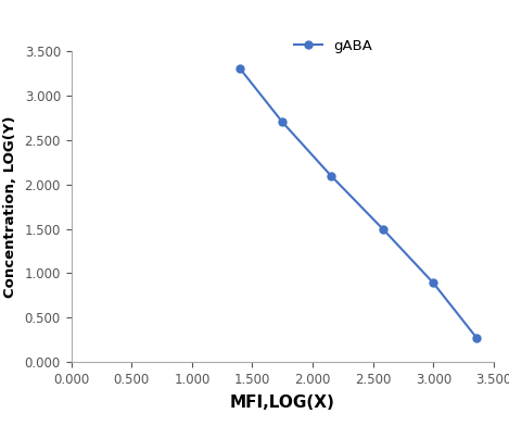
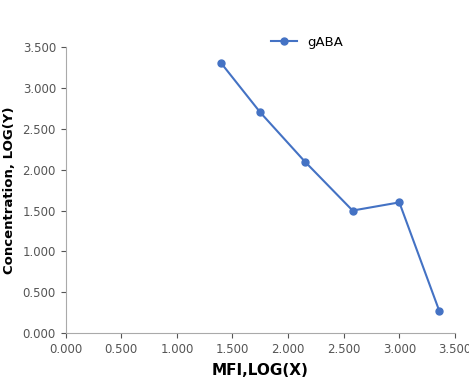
3.000: 0.89 -> 1.60
